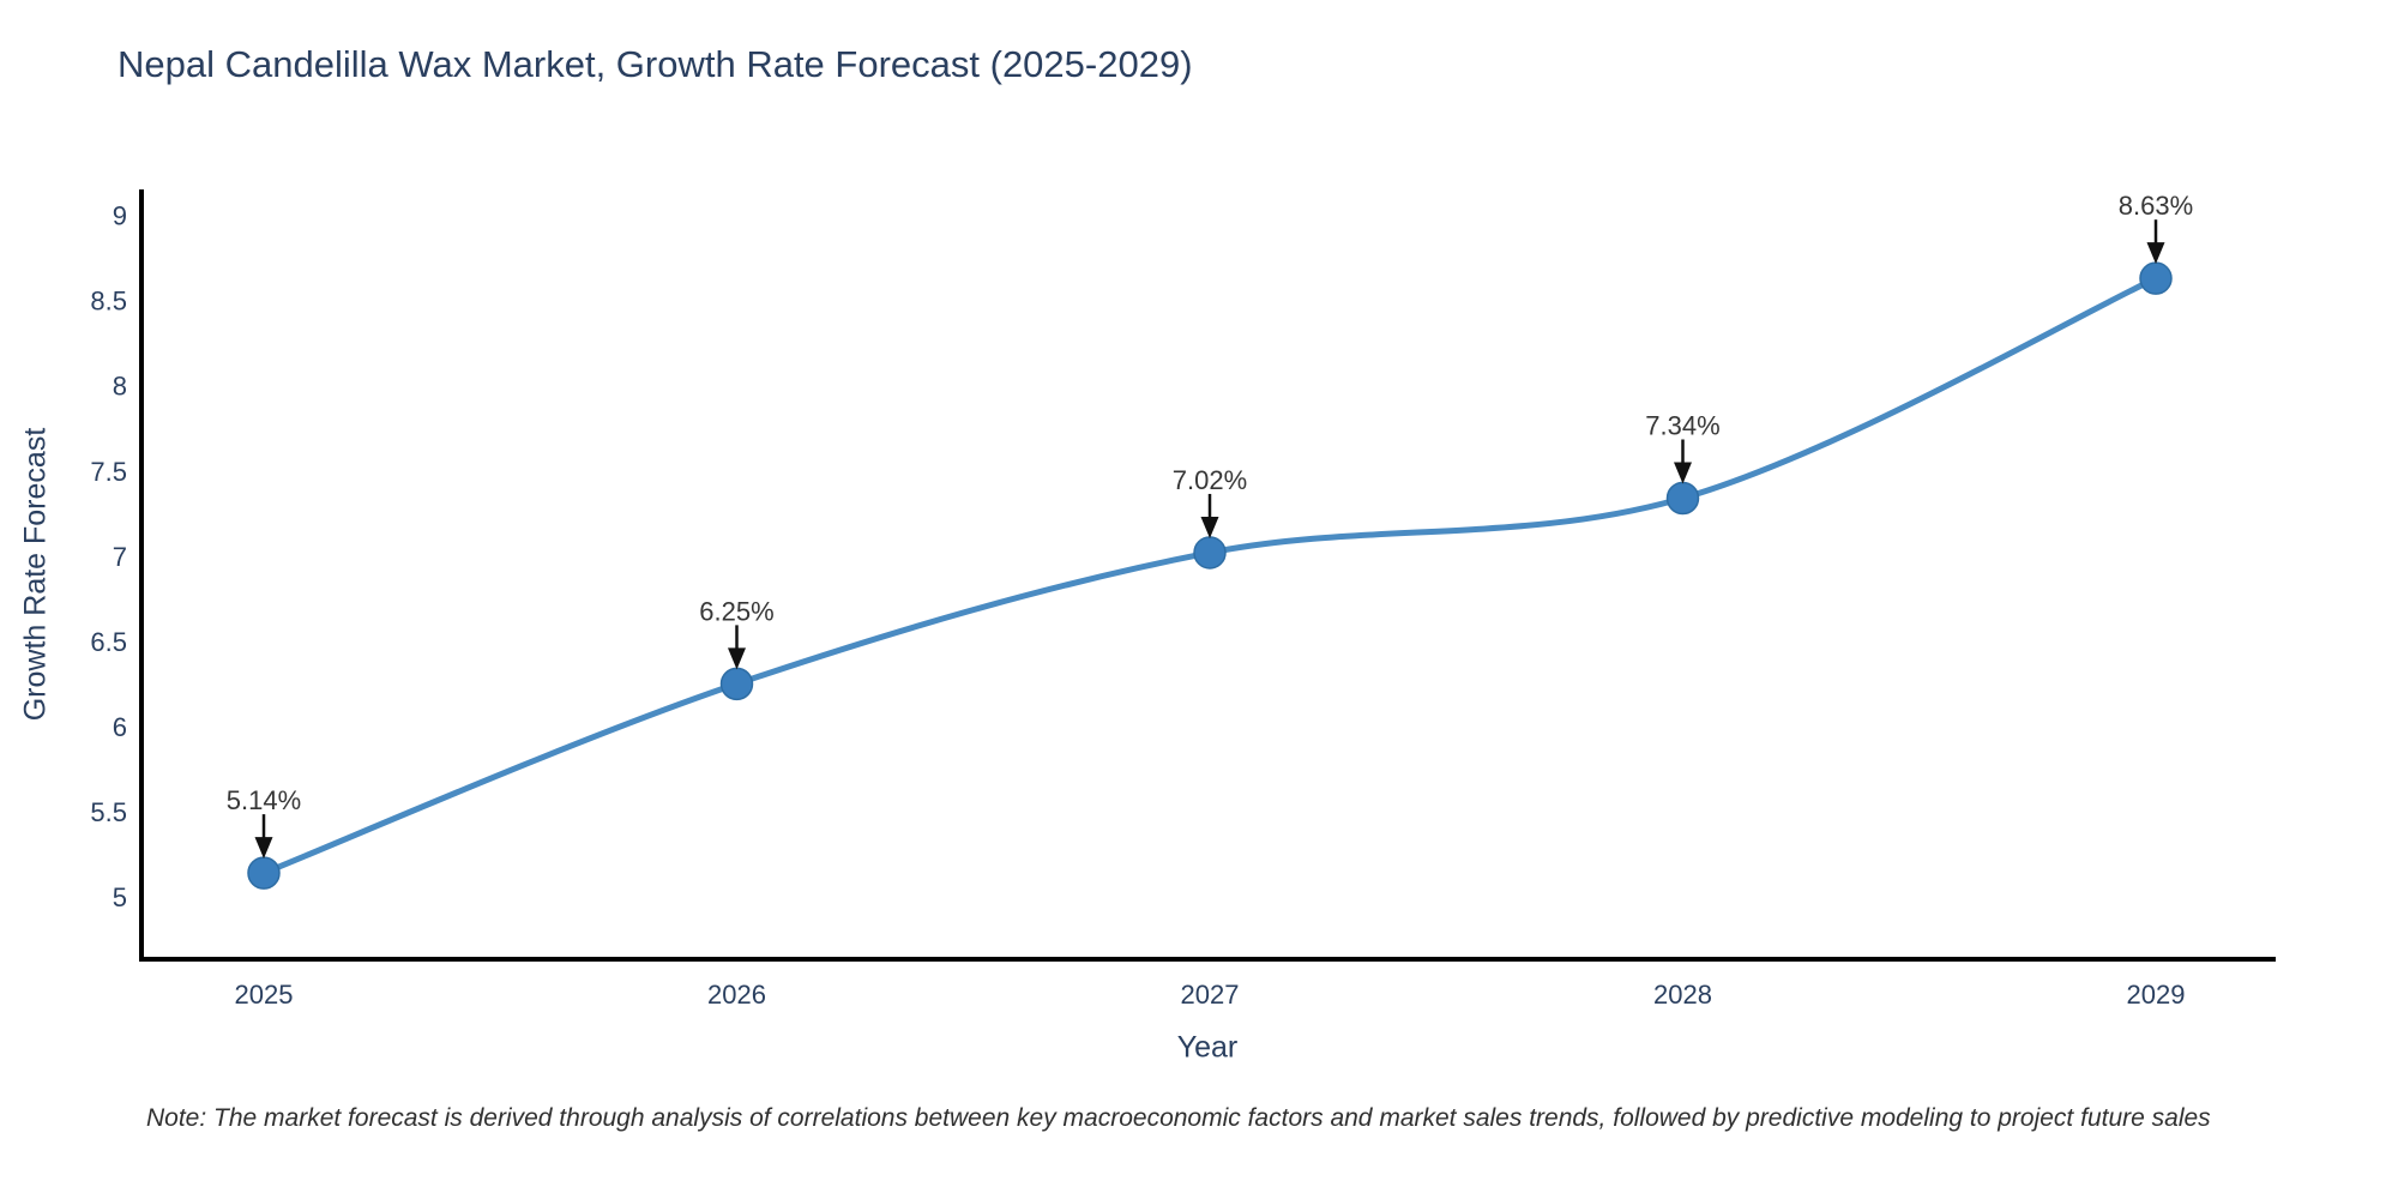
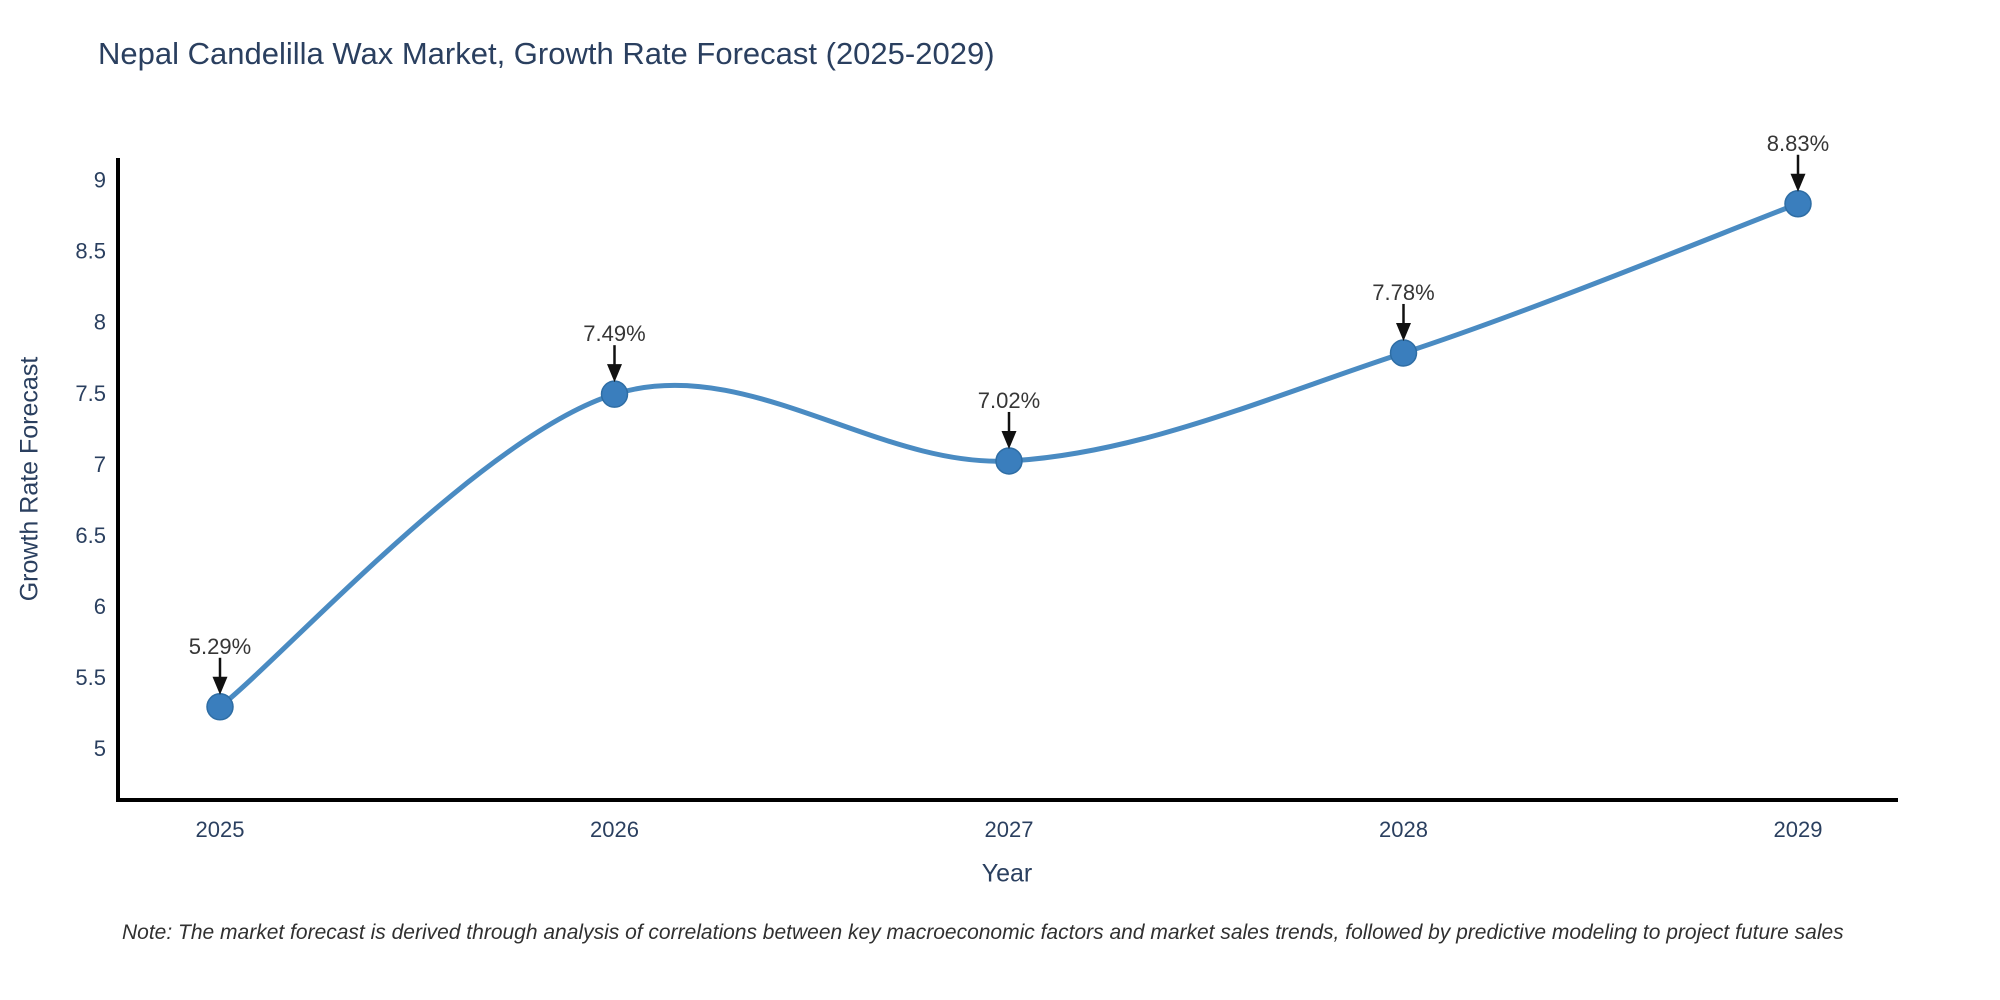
2025: 5.14% -> 5.29%
2026: 6.25% -> 7.49%
2028: 7.34% -> 7.78%
2029: 8.63% -> 8.83%
